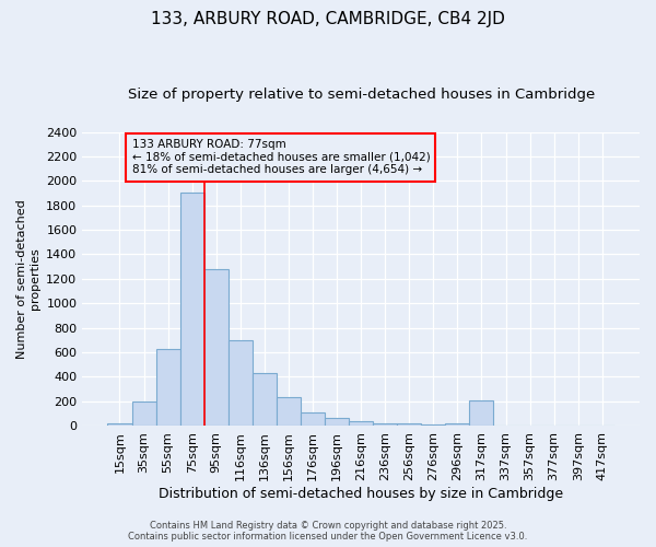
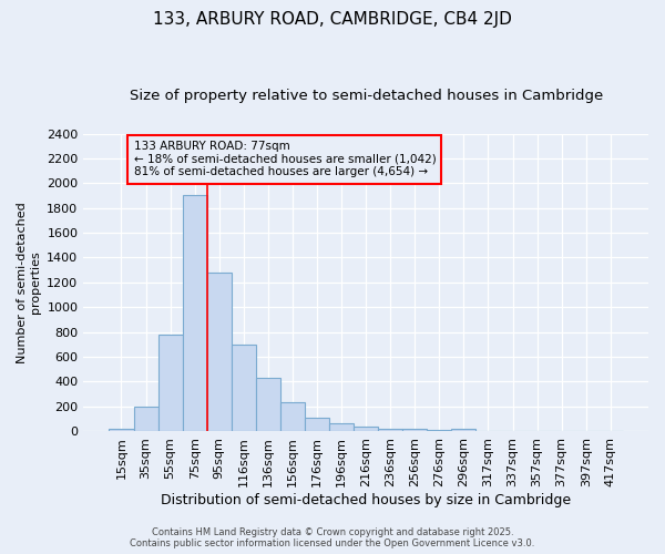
55sqm: 630 -> 780
317sqm: 210 -> 0
